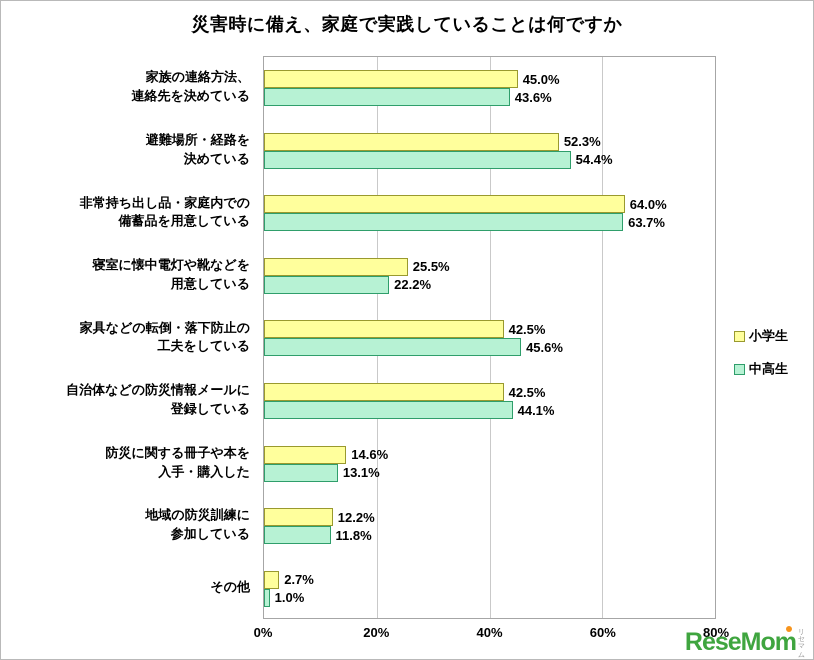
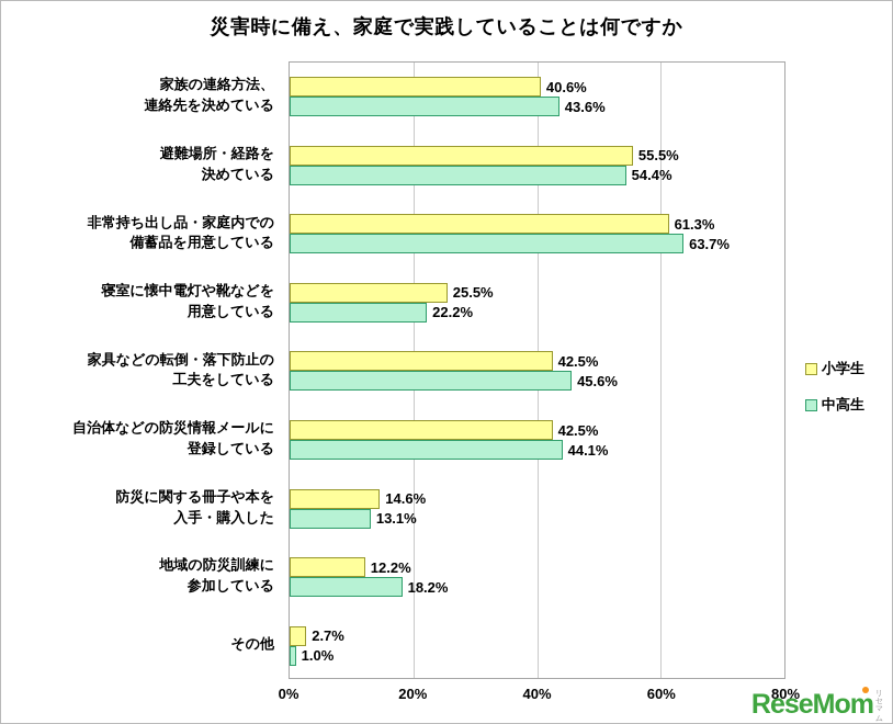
小学生/家族の連絡方法、 連絡先を決めている: 45.0% -> 40.6%
小学生/避難場所・経路を 決めている: 52.3% -> 55.5%
小学生/非常持ち出し品・家庭内での 備蓄品を用意している: 64.0% -> 61.3%
中高生/地域の防災訓練に 参加している: 11.8% -> 18.2%
